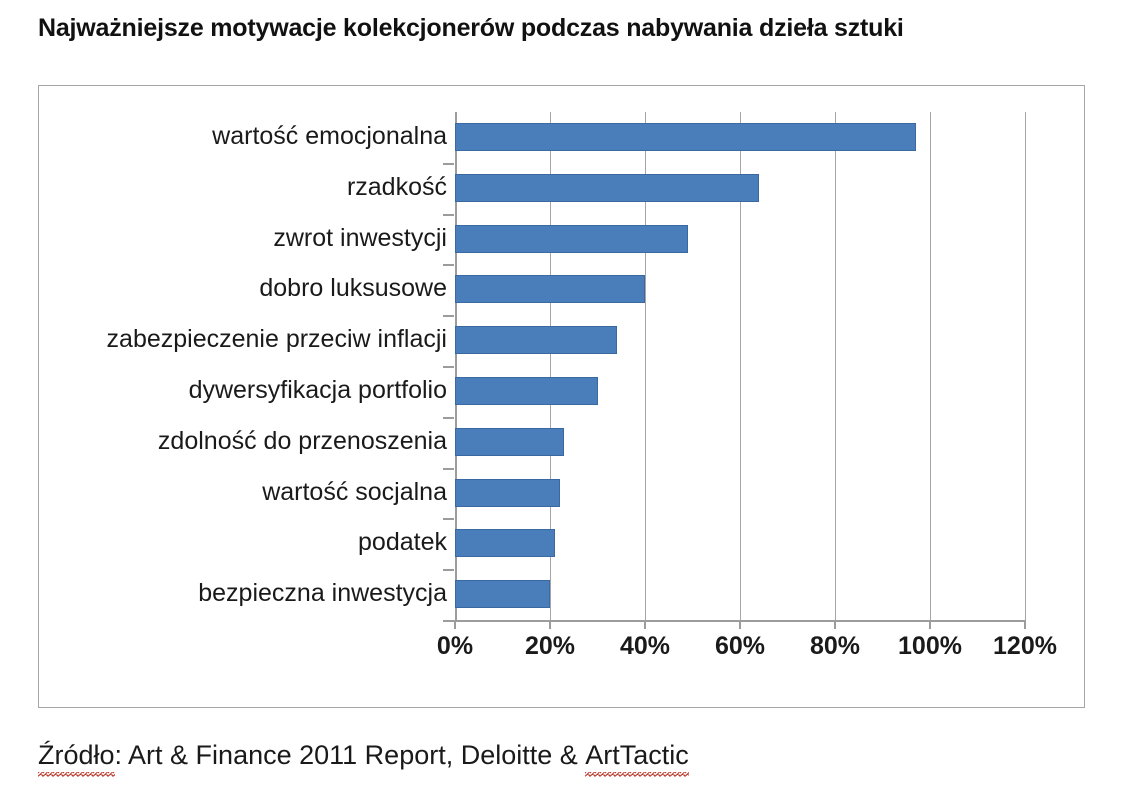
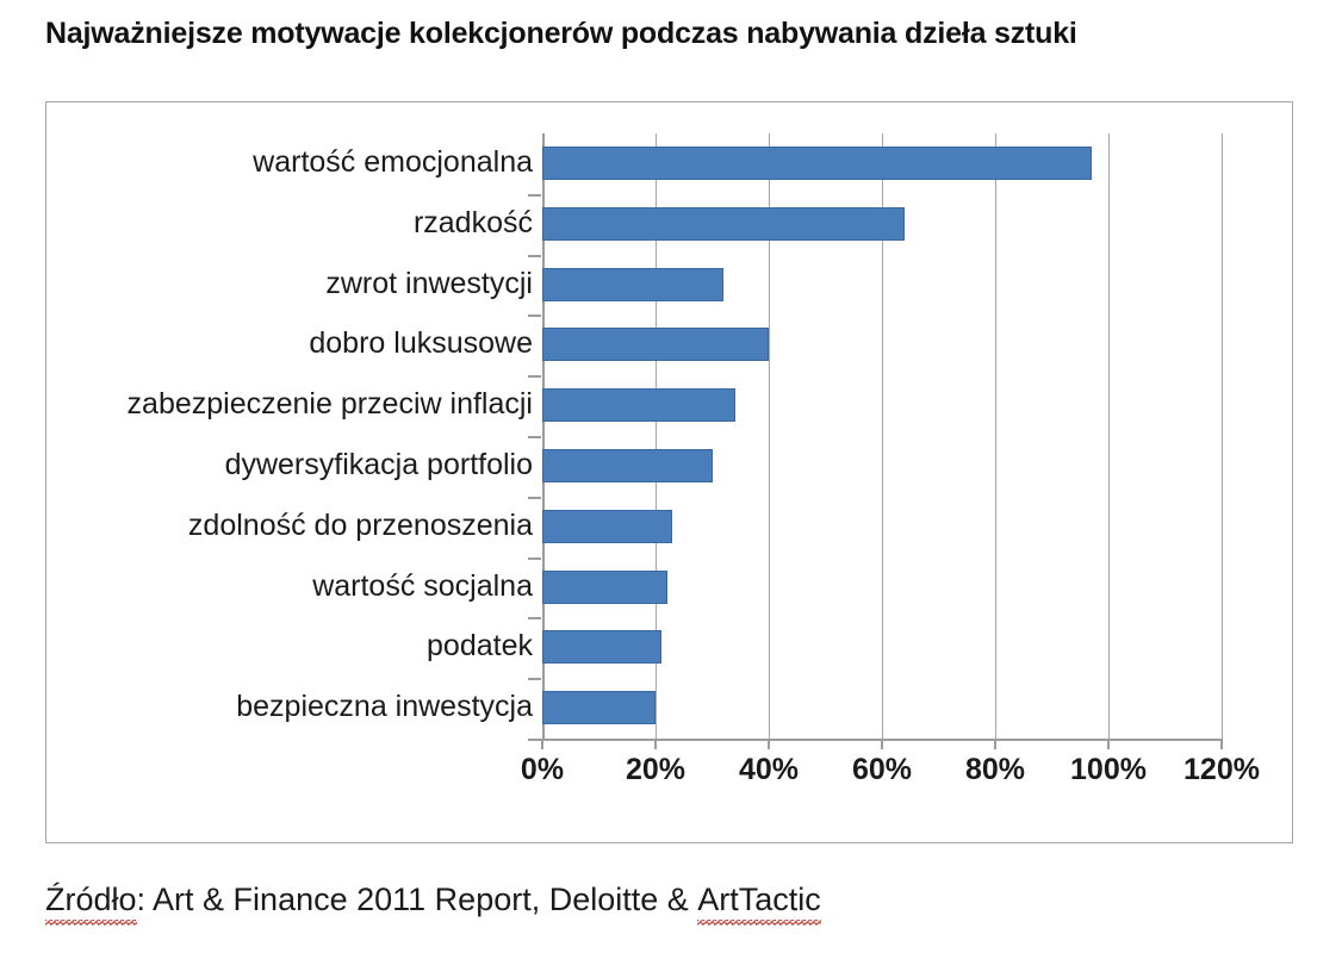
zwrot inwestycji: 49% -> 32%
